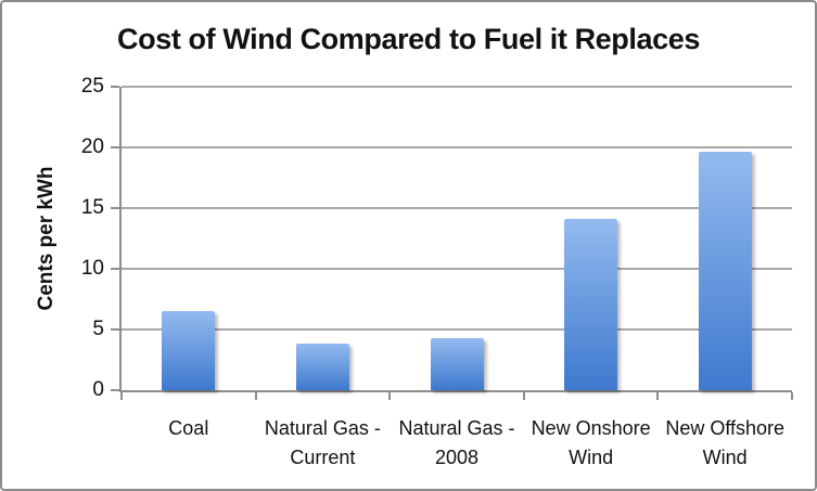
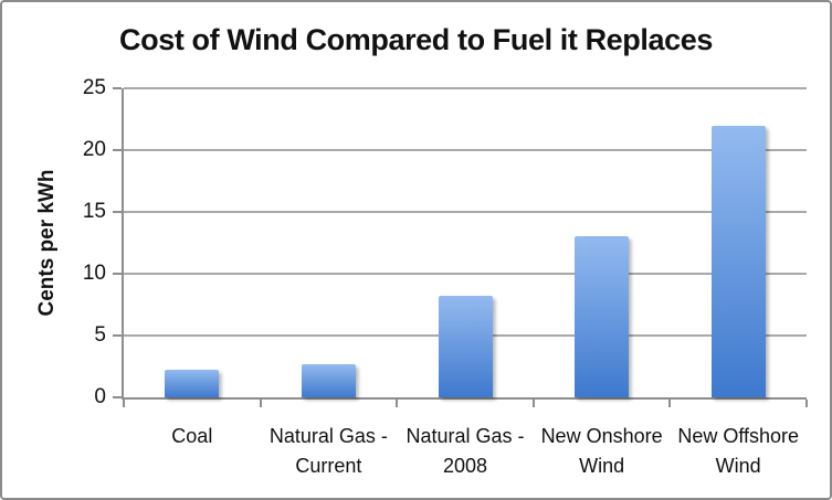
Coal: 6.5 -> 2.2
Natural Gas - Current: 3.8 -> 2.7
Natural Gas - 2008: 4.3 -> 8.2
New Onshore Wind: 14.1 -> 13.0
New Offshore Wind: 19.6 -> 22.0
